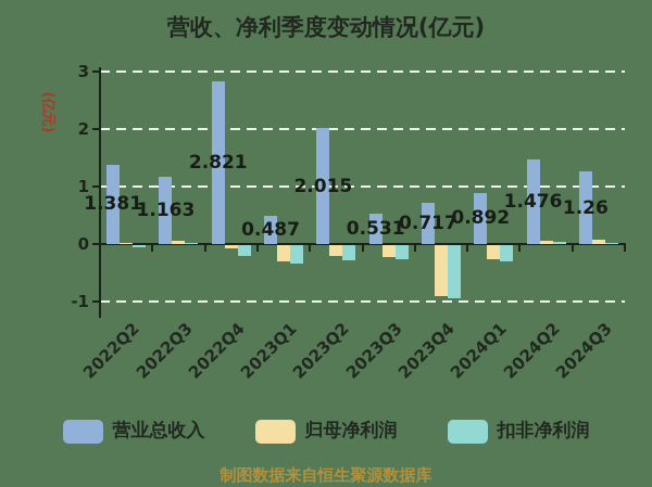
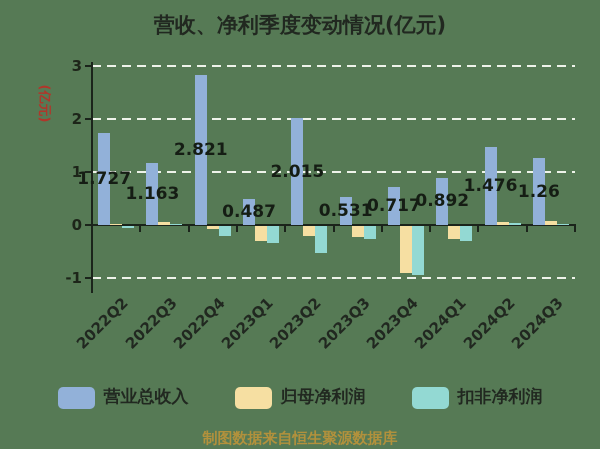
营业总收入/2022Q2: 1.381 -> 1.727
扣非净利润/2023Q2: -0.3 -> -0.5
